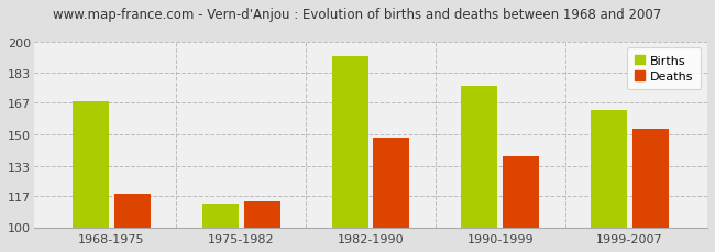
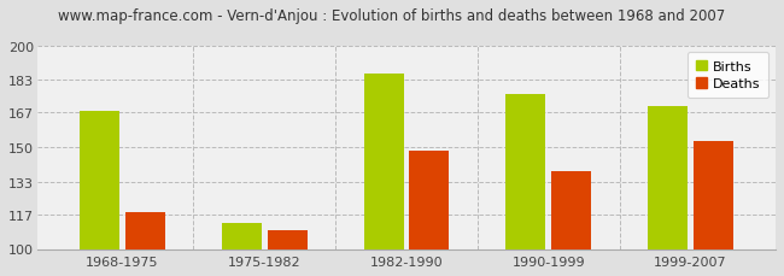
Deaths/1975-1982: 114 -> 109
Births/1982-1990: 192 -> 186
Births/1999-2007: 163 -> 170
